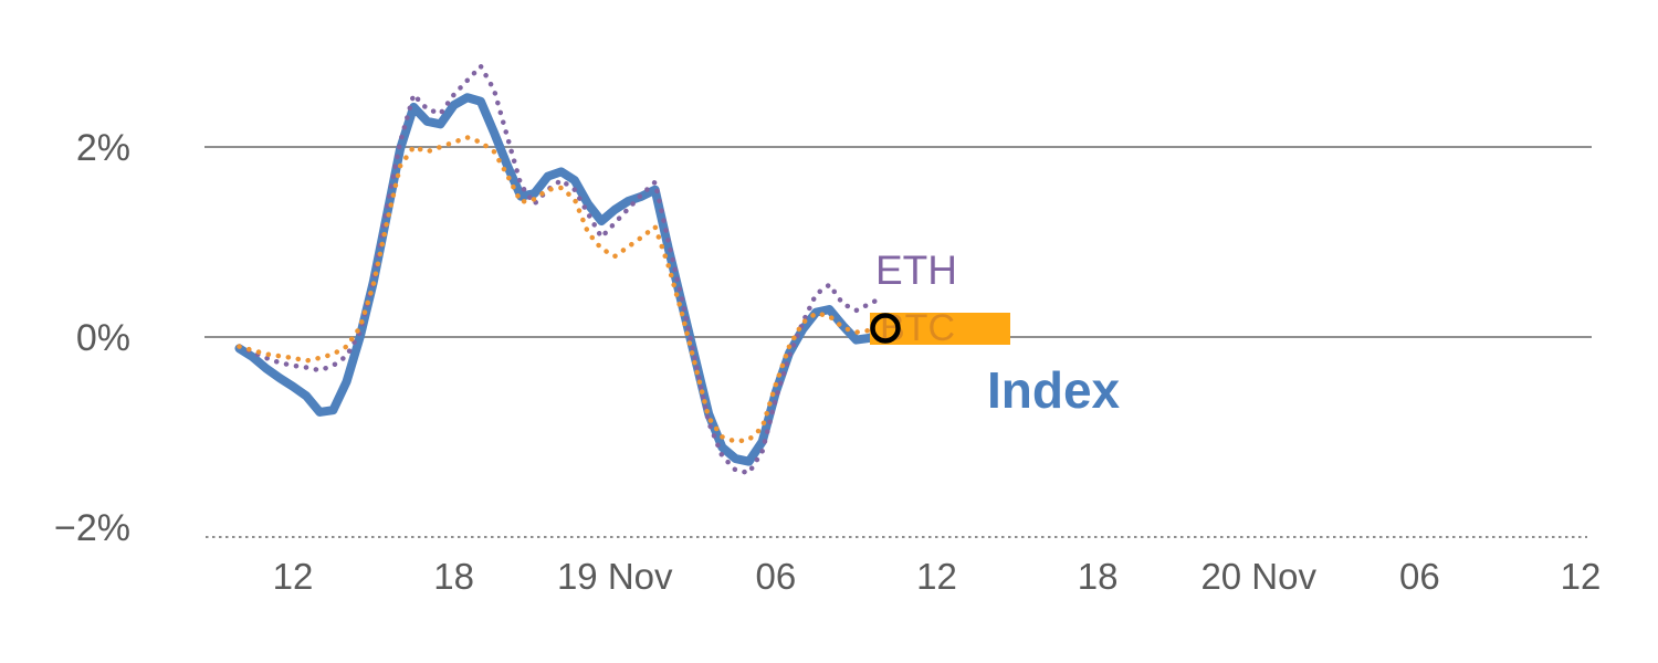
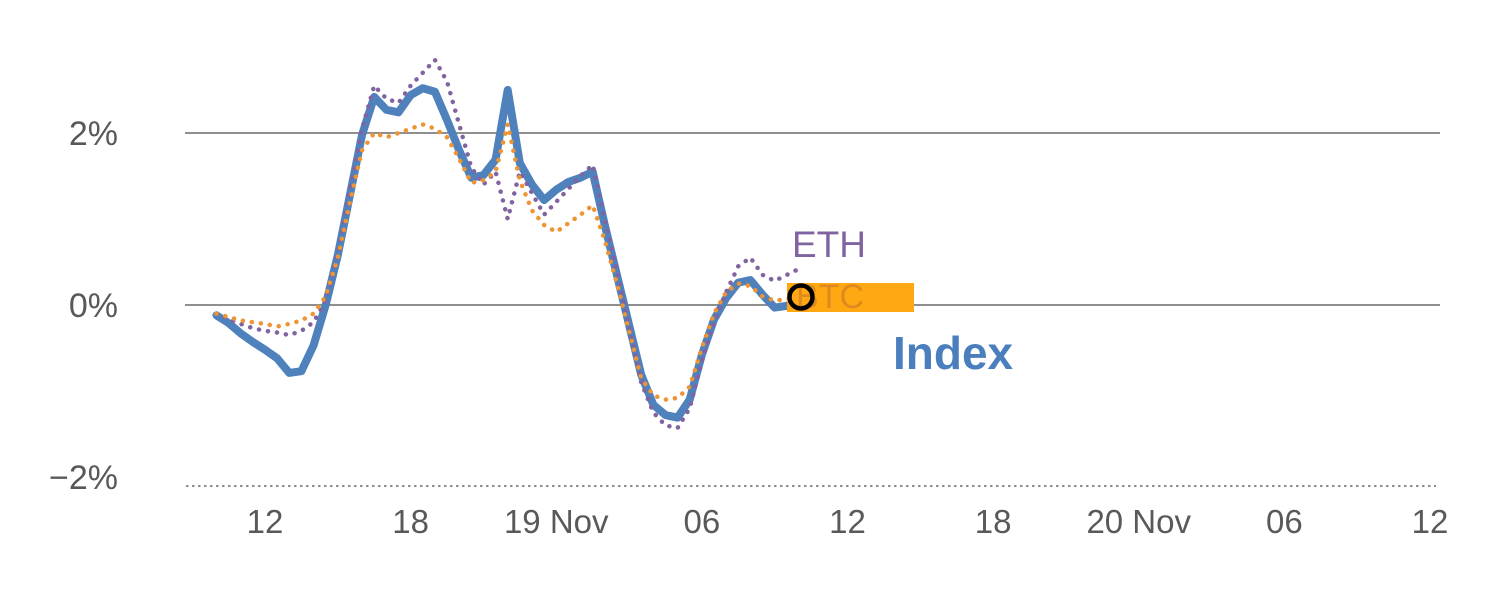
Index/12: 1.7% -> 2.5%
ETH/12: 1.6% -> 1.0%
BTC/12: 1.6% -> 2.1%
